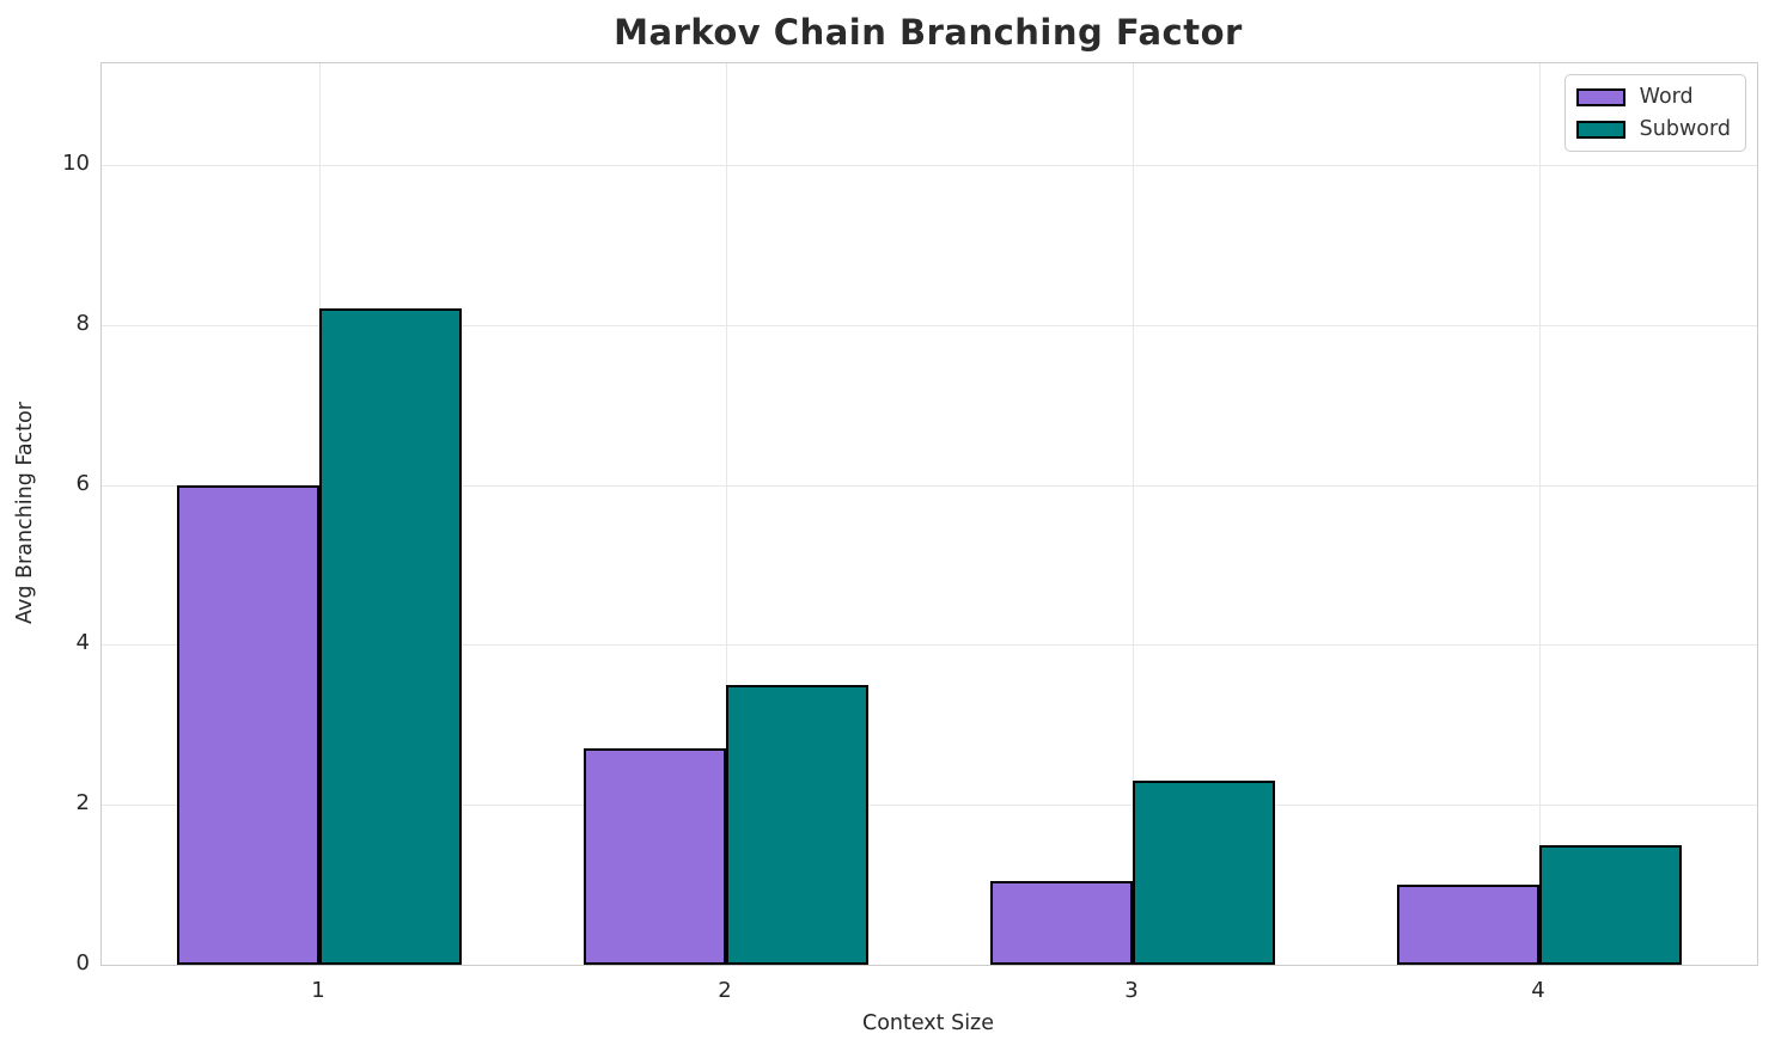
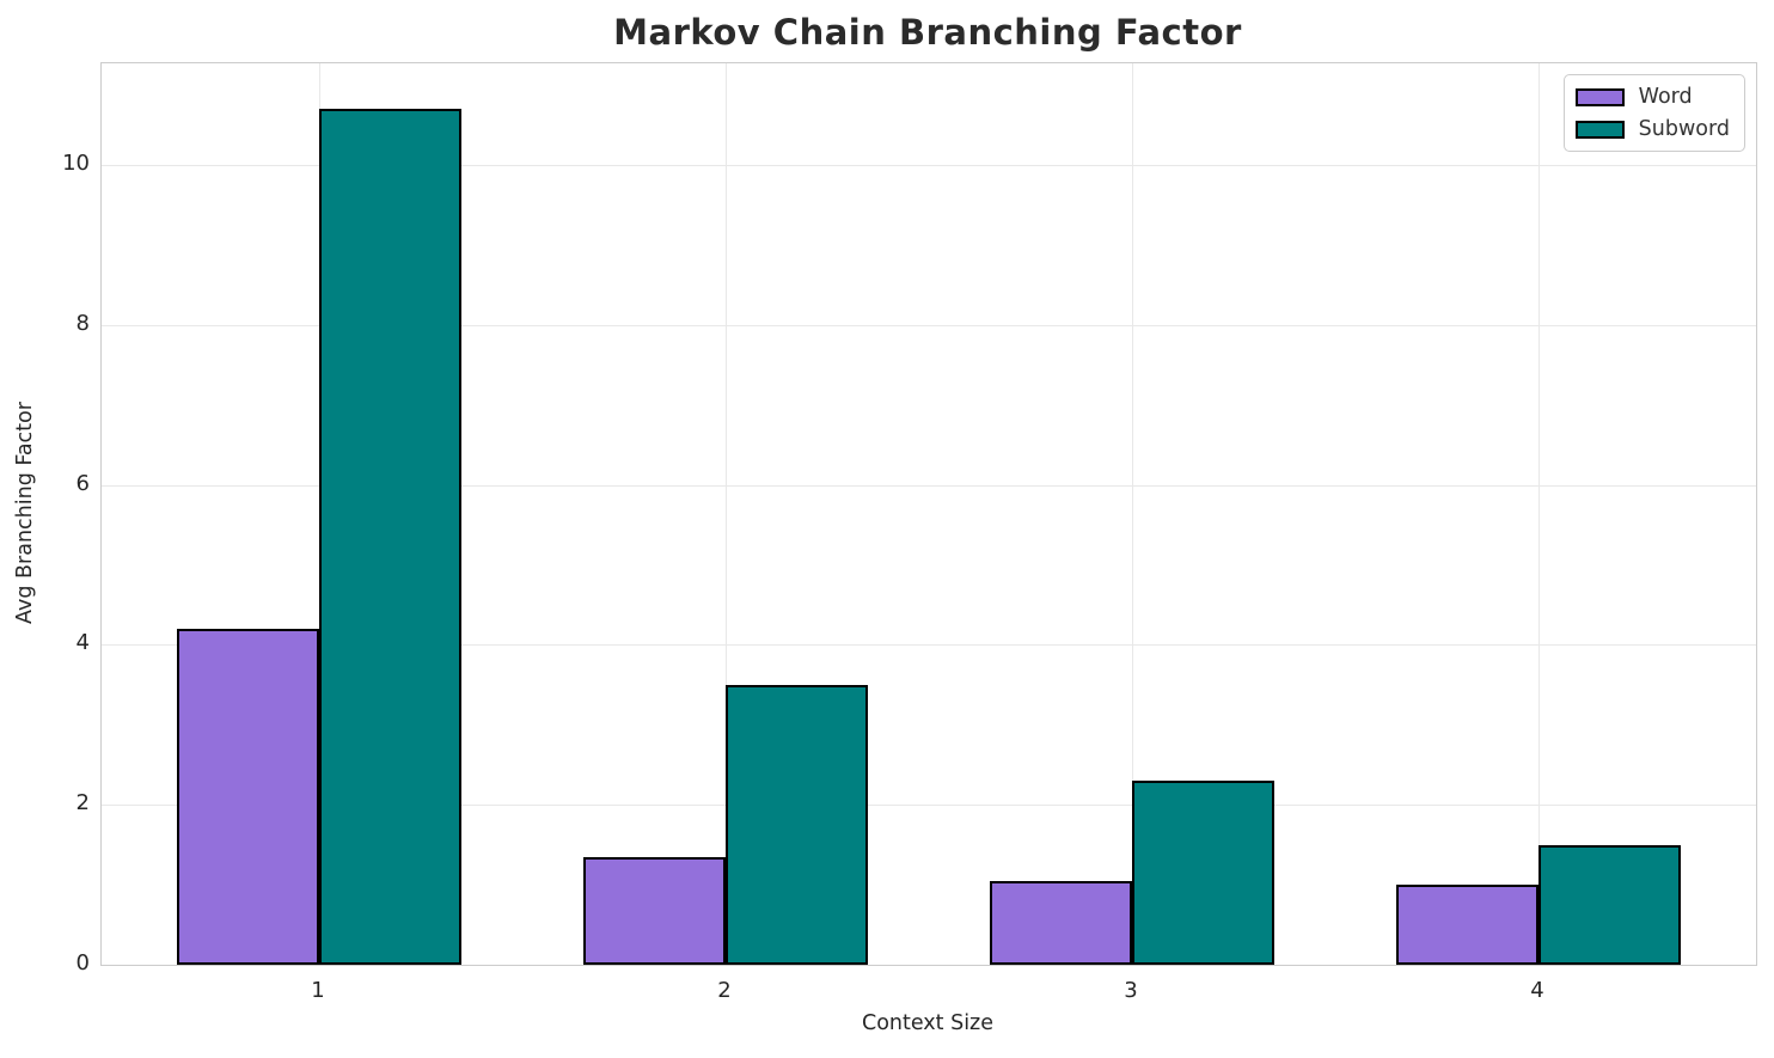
Word/1: 6.0 -> 4.2
Subword/1: 8.2 -> 10.7
Word/2: 2.7 -> 1.4
